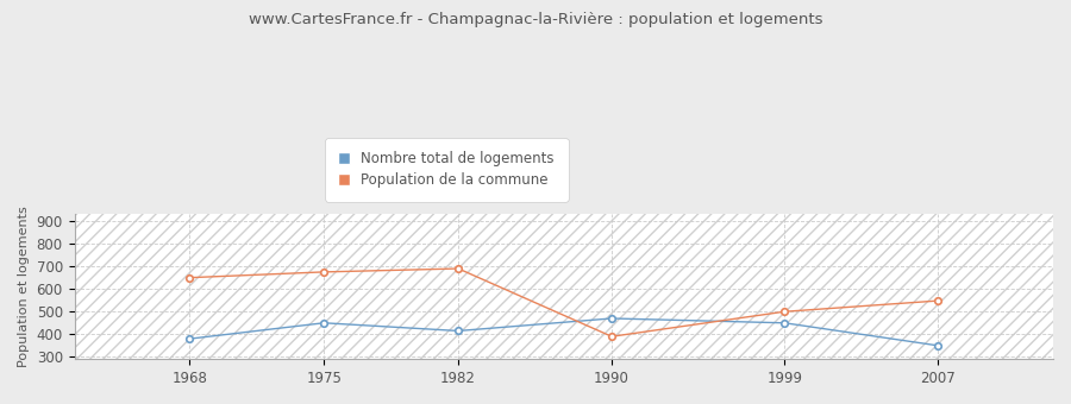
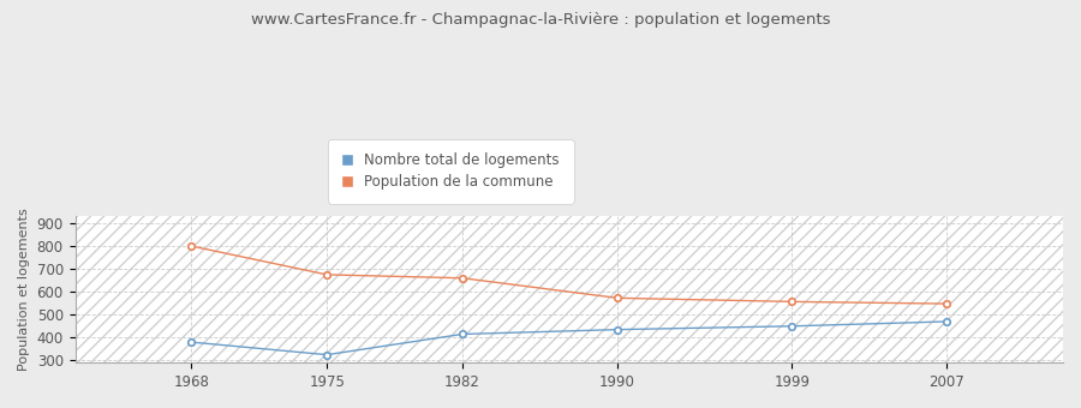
Population de la commune/1968: 650 -> 800
Nombre total de logements/1975: 450 -> 320
Population de la commune/1982: 690 -> 660
Nombre total de logements/1990: 470 -> 440
Population de la commune/1990: 390 -> 570
Population de la commune/1999: 500 -> 560
Nombre total de logements/2007: 350 -> 470
